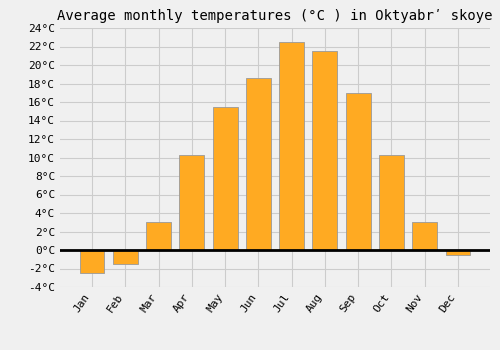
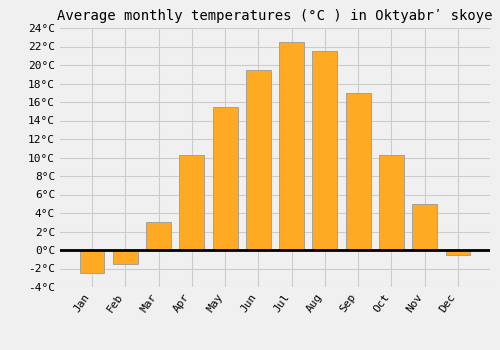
Jun: 18.6°C -> 19.5°C
Nov: 3.0°C -> 5.0°C
